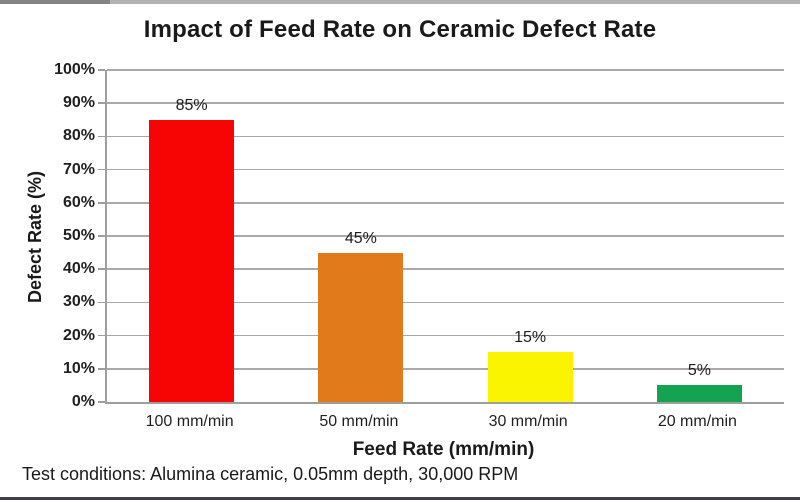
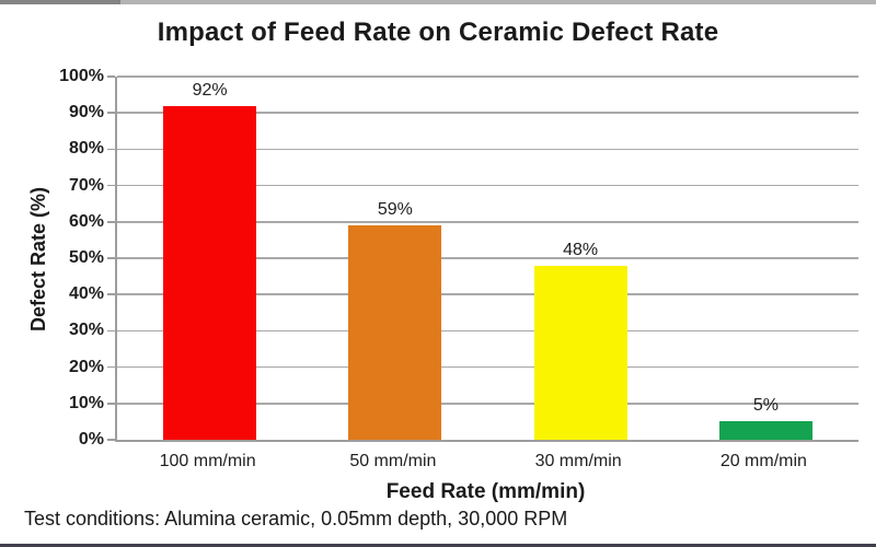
100 mm/min: 85% -> 92%
50 mm/min: 45% -> 59%
30 mm/min: 15% -> 48%
